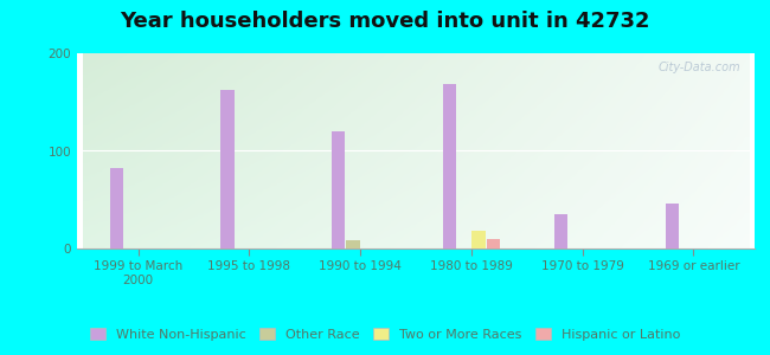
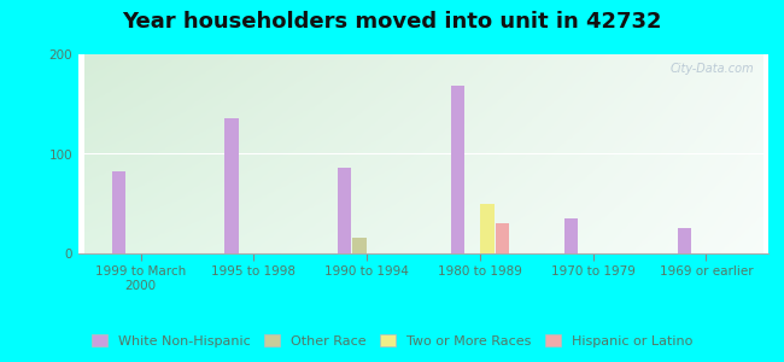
White Non-Hispanic/1995 to 1998: 162 -> 136
White Non-Hispanic/1990 to 1994: 120 -> 86
Other Race/1990 to 1994: 8 -> 16
Two or More Races/1980 to 1989: 18 -> 50
Hispanic or Latino/1980 to 1989: 10 -> 30
White Non-Hispanic/1969 or earlier: 46 -> 26
